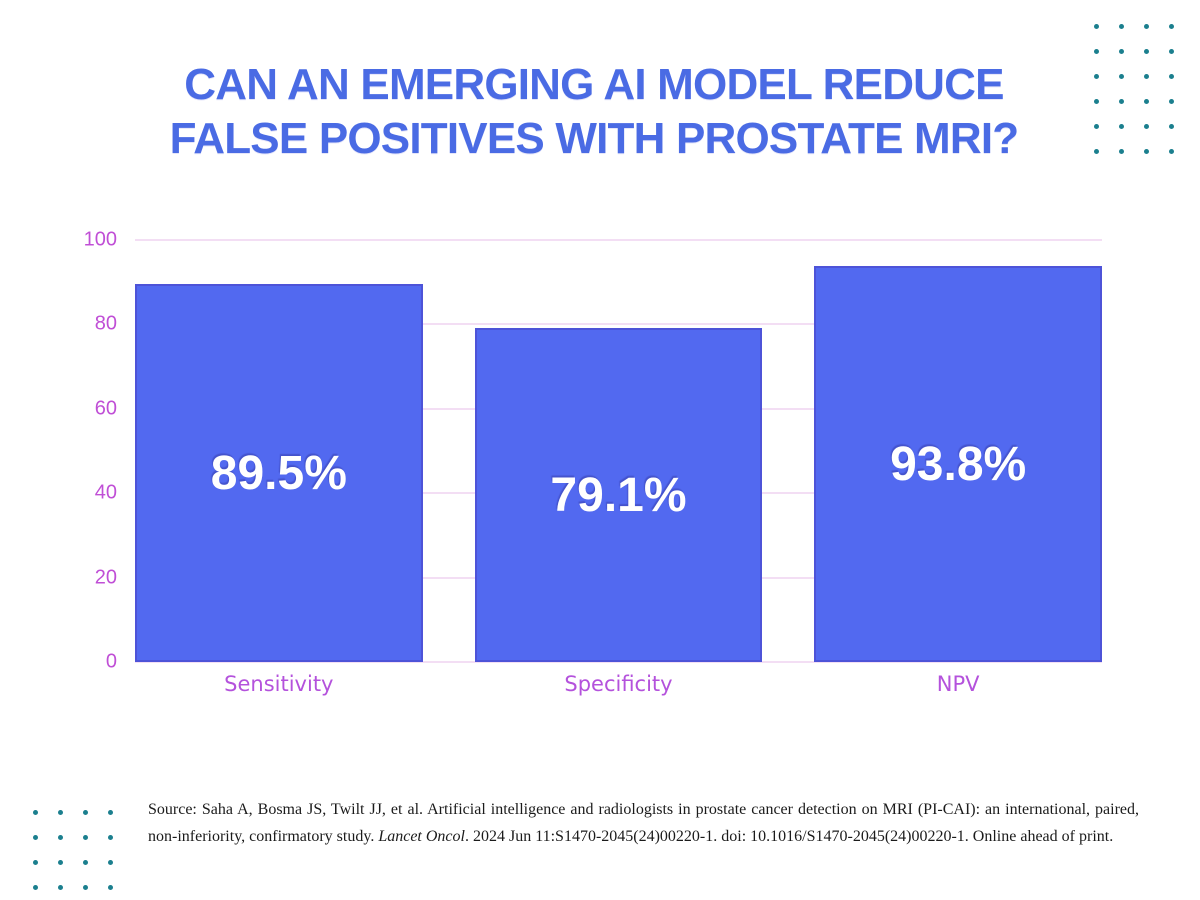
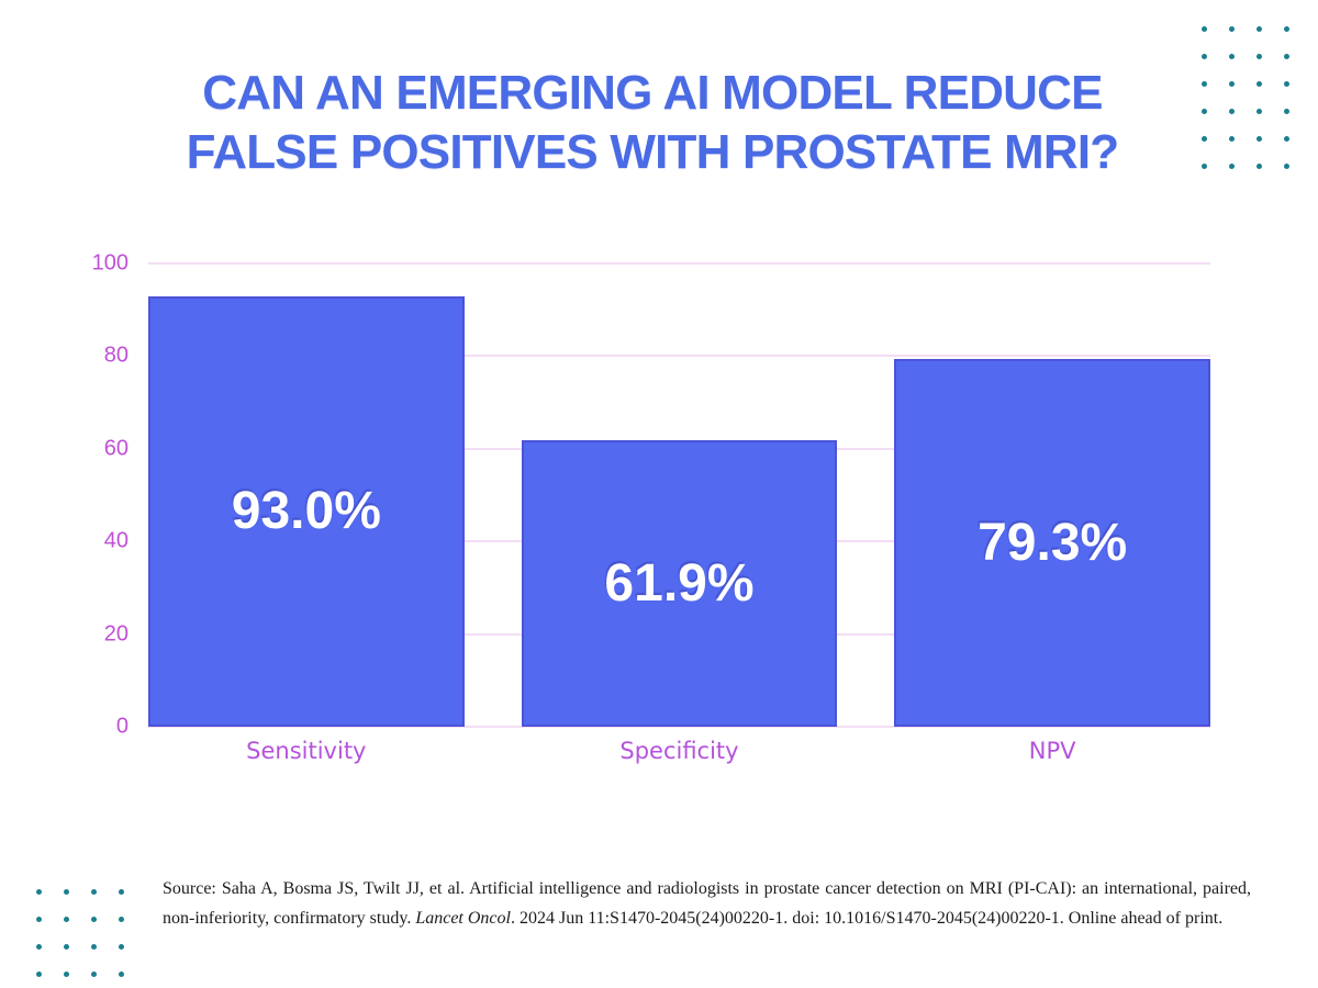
Sensitivity: 89.5% -> 93.0%
Specificity: 79.1% -> 61.9%
NPV: 93.8% -> 79.3%
